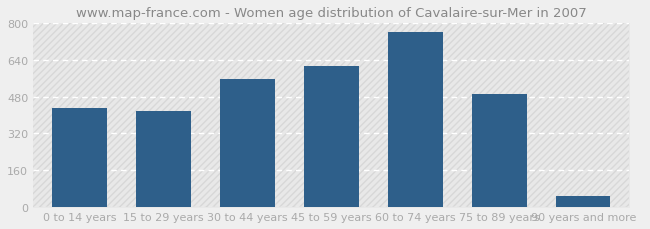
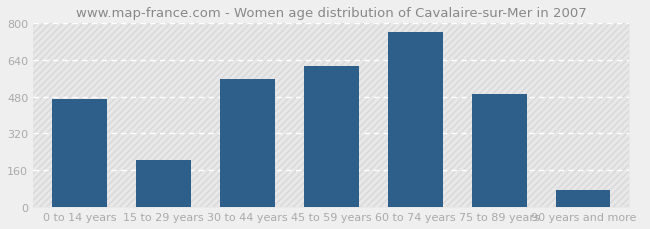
0 to 14 years: 430 -> 470
15 to 29 years: 418 -> 205
90 years and more: 50 -> 75
